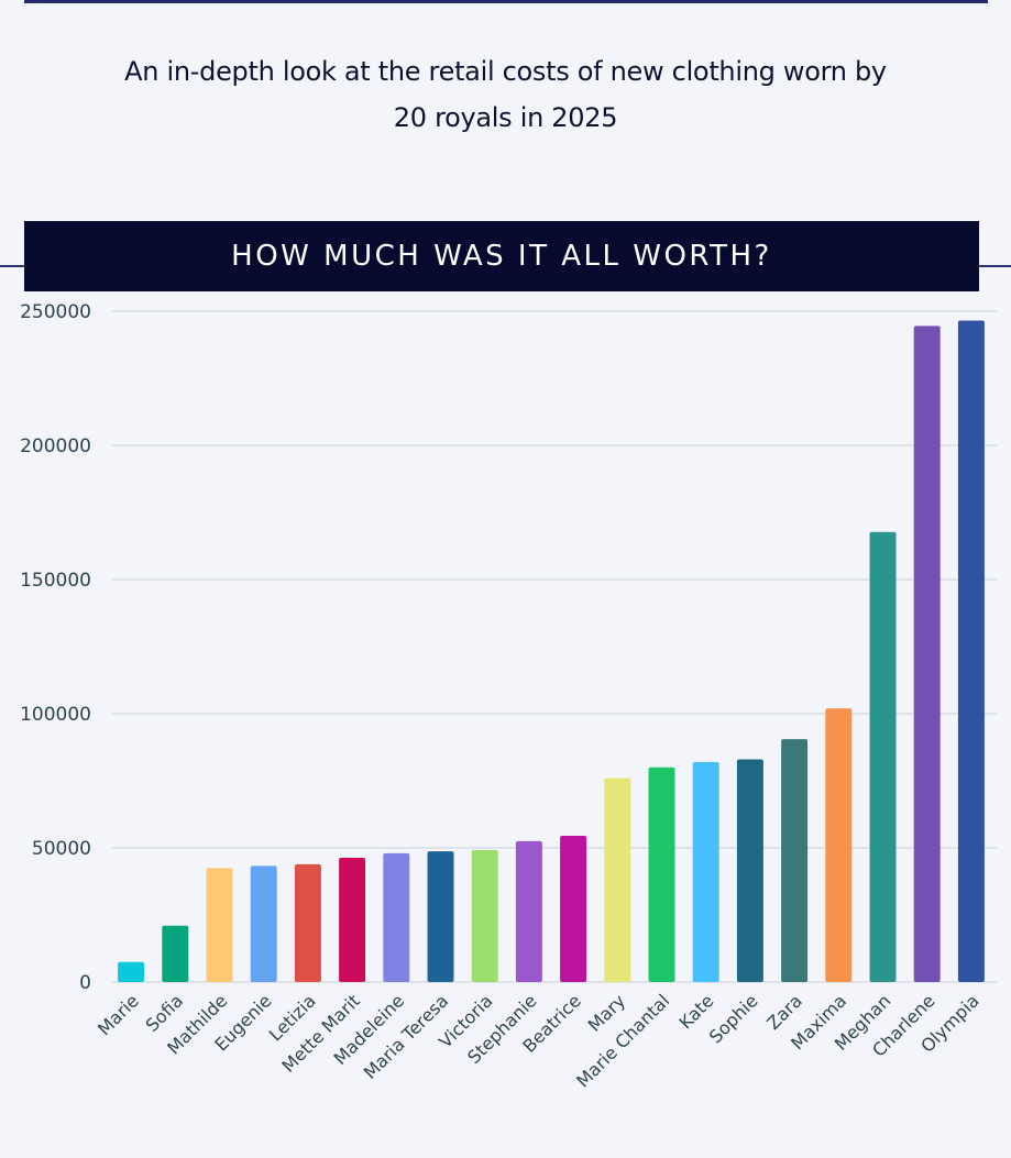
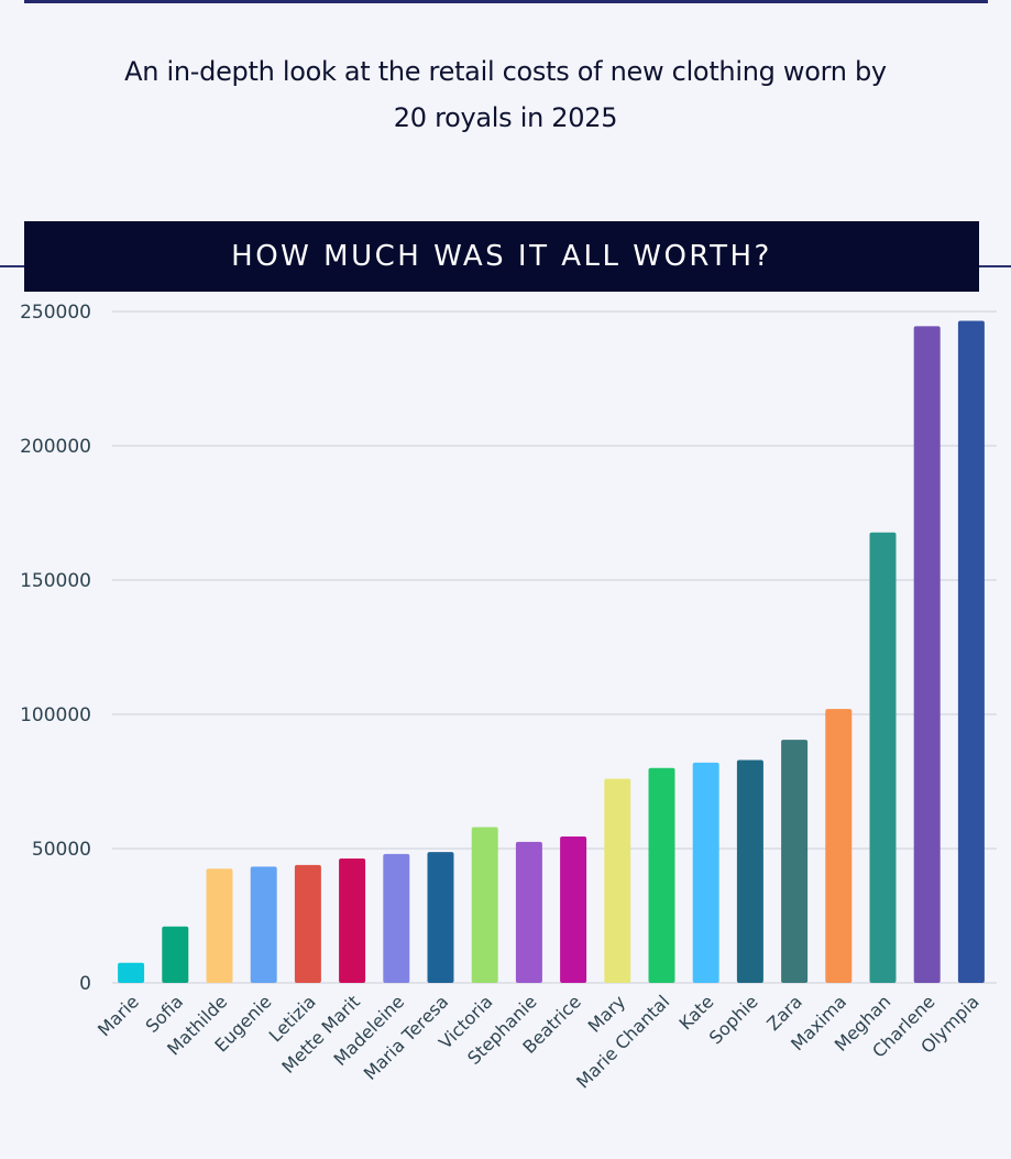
Victoria: 49000 -> 58000
